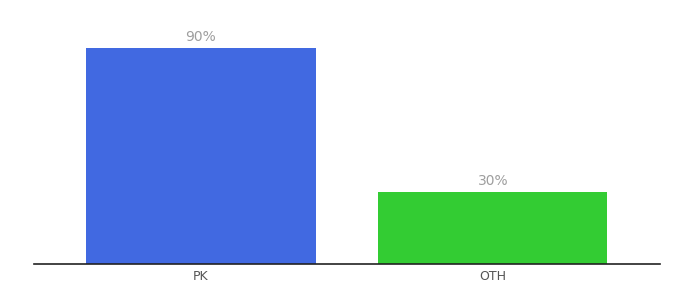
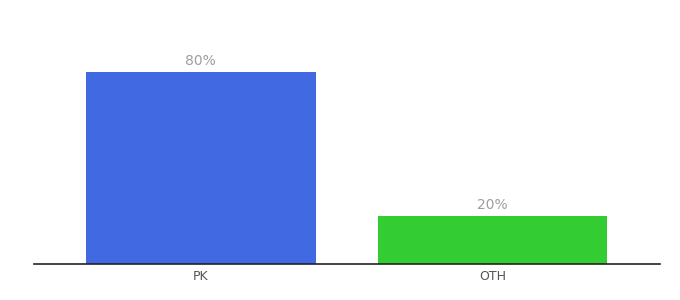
PK: 90% -> 80%
OTH: 30% -> 20%
